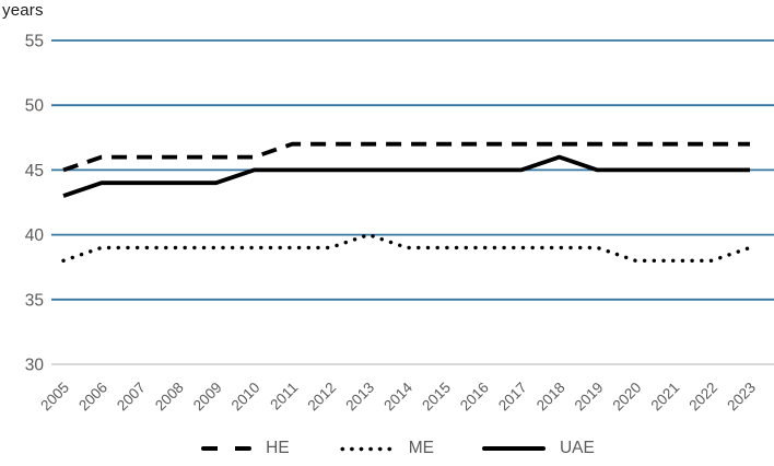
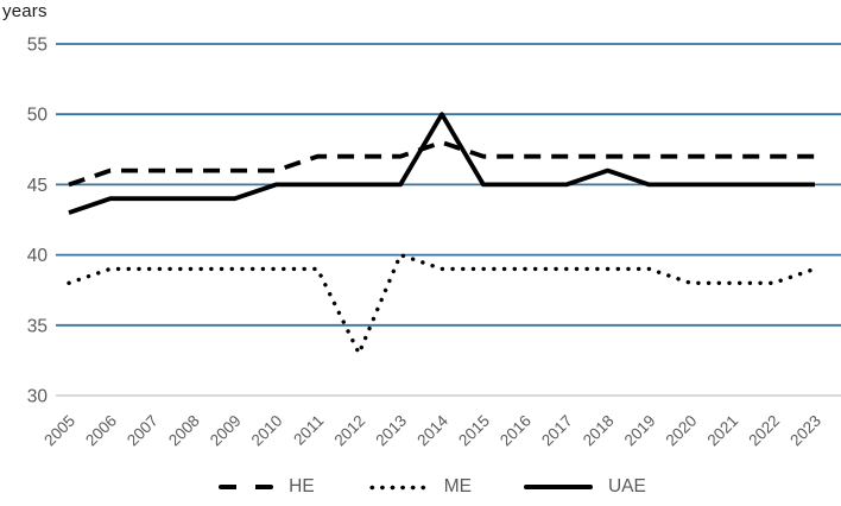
ME/2012: 39 -> 33
HE/2014: 47 -> 48
UAE/2014: 45 -> 50
